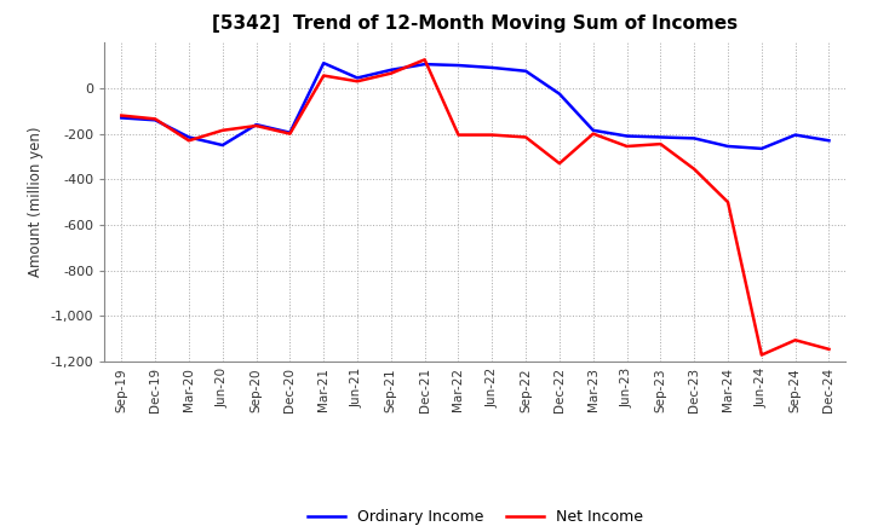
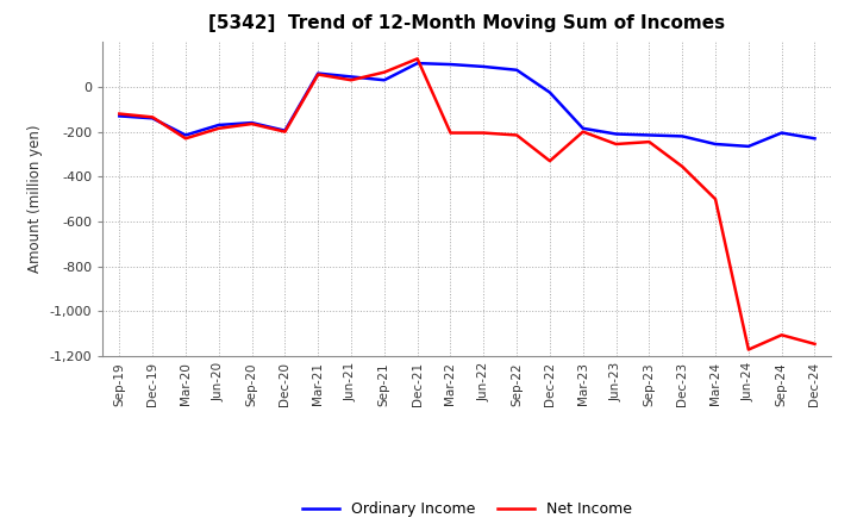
Ordinary Income/Jun-20: -250 -> -170
Ordinary Income/Mar-21: 110 -> 60
Ordinary Income/Sep-21: 80 -> 30
